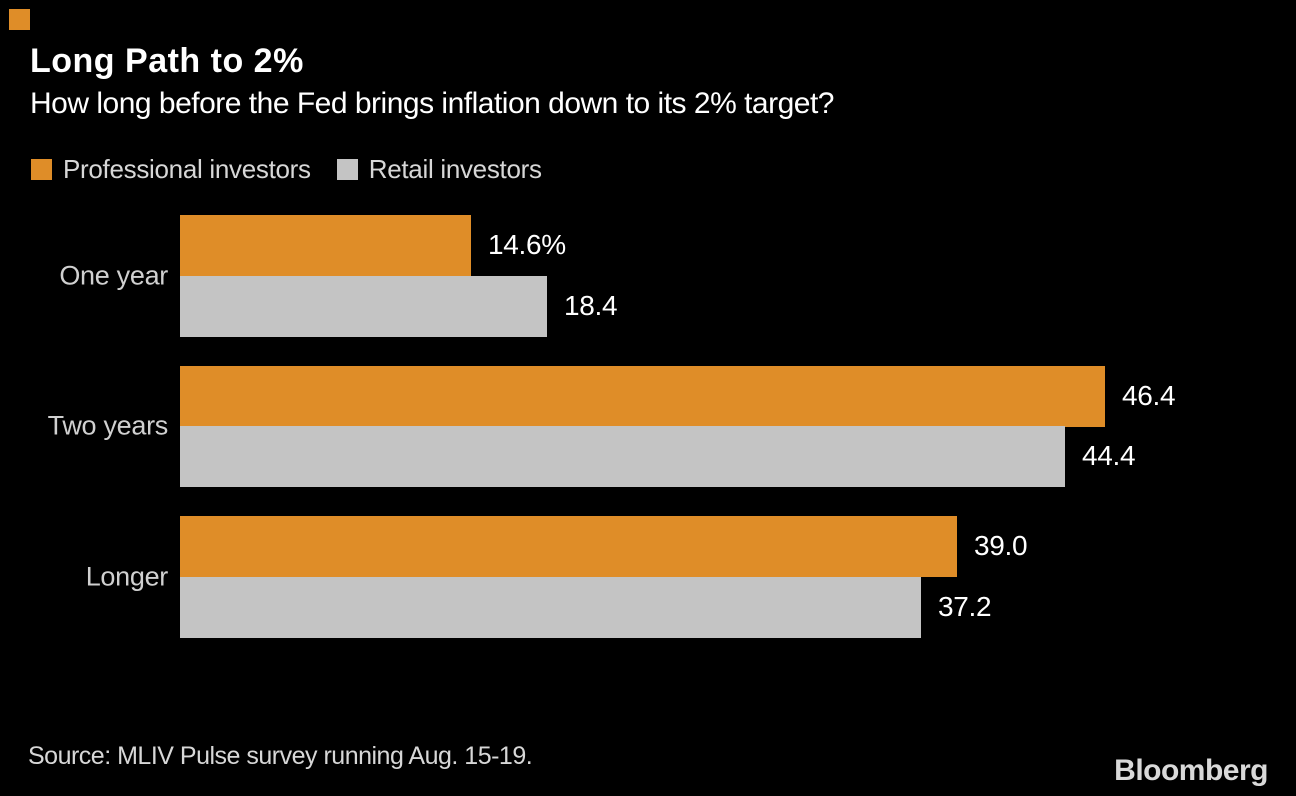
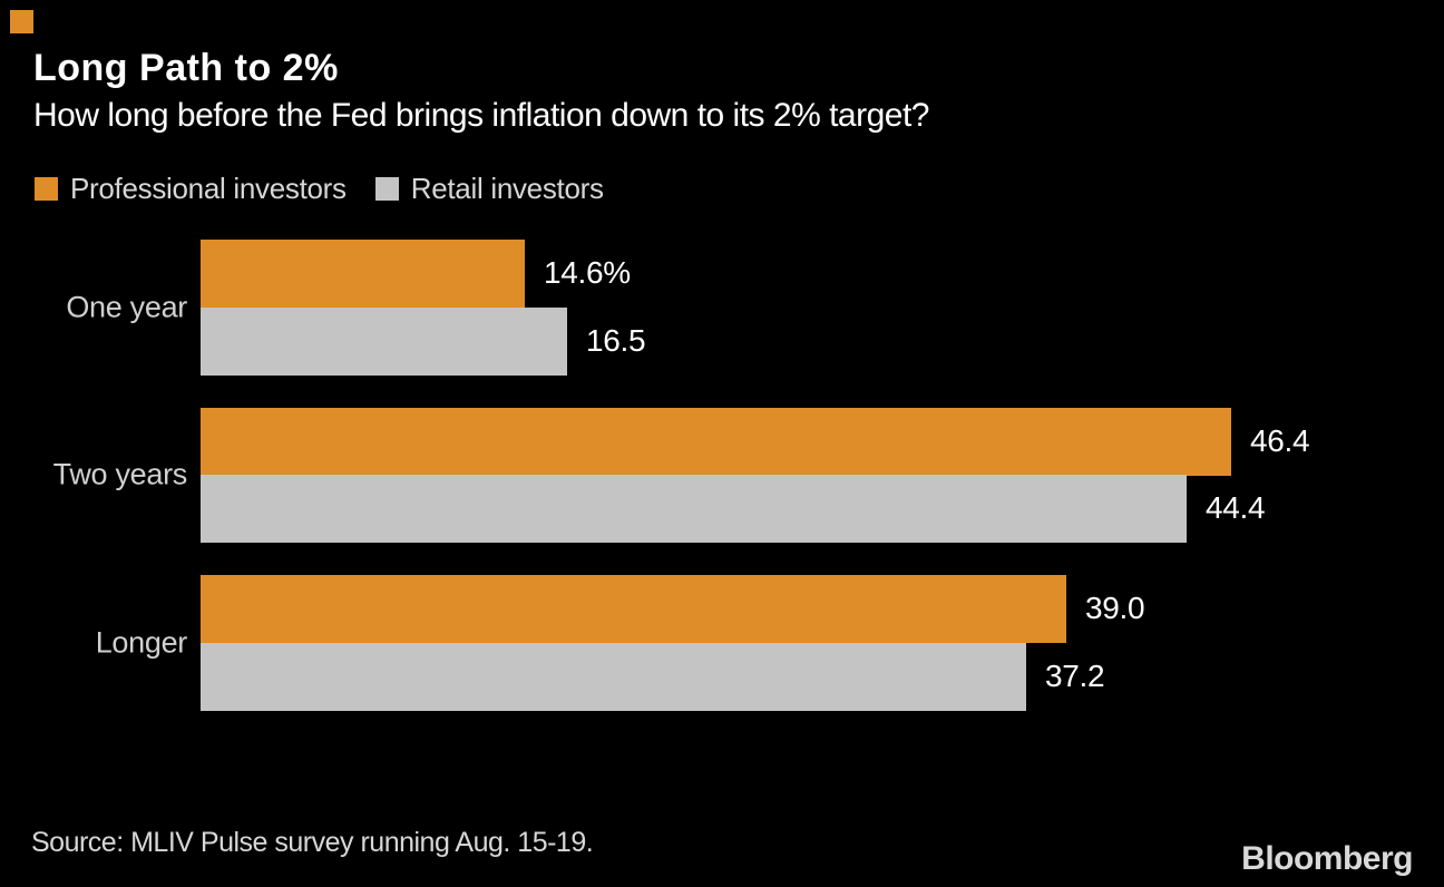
Retail investors/One year: 18.4 -> 16.5
